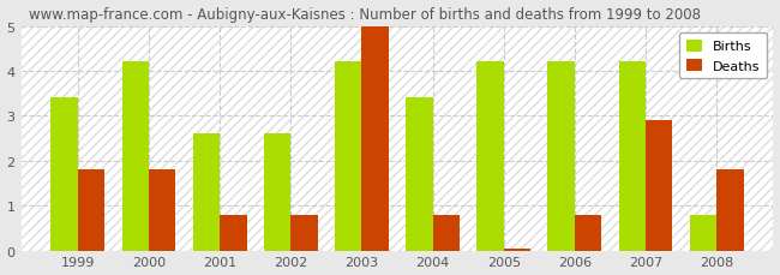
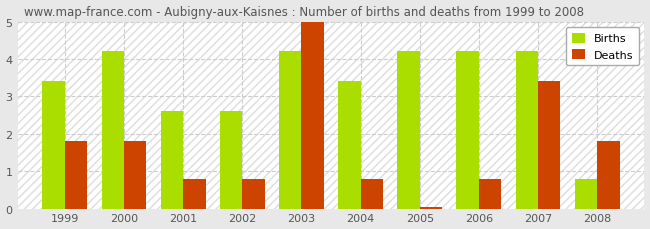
Deaths/2007: 2.90 -> 3.40
